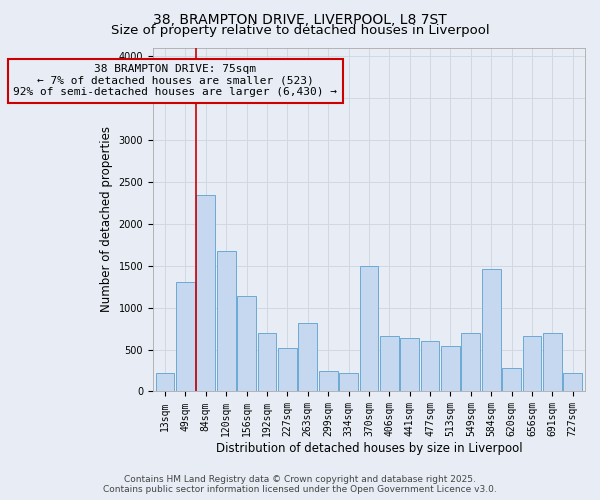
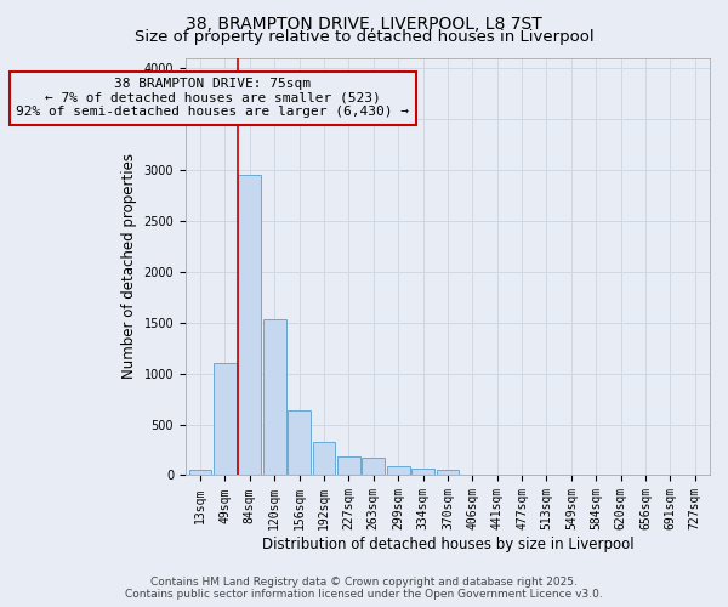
13sqm: 220 -> 50
49sqm: 1300 -> 1100
84sqm: 2340 -> 2950
120sqm: 1680 -> 1530
156sqm: 1140 -> 640
192sqm: 700 -> 330
227sqm: 520 -> 190
263sqm: 820 -> 180
299sqm: 240 -> 90
334sqm: 220 -> 70
370sqm: 1500 -> 50
406sqm: 660 -> 10
441sqm: 640 -> 0
477sqm: 600 -> 0
513sqm: 540 -> 0
549sqm: 700 -> 0
584sqm: 1460 -> 0
620sqm: 280 -> 0
656sqm: 660 -> 0
691sqm: 700 -> 0
727sqm: 220 -> 0
